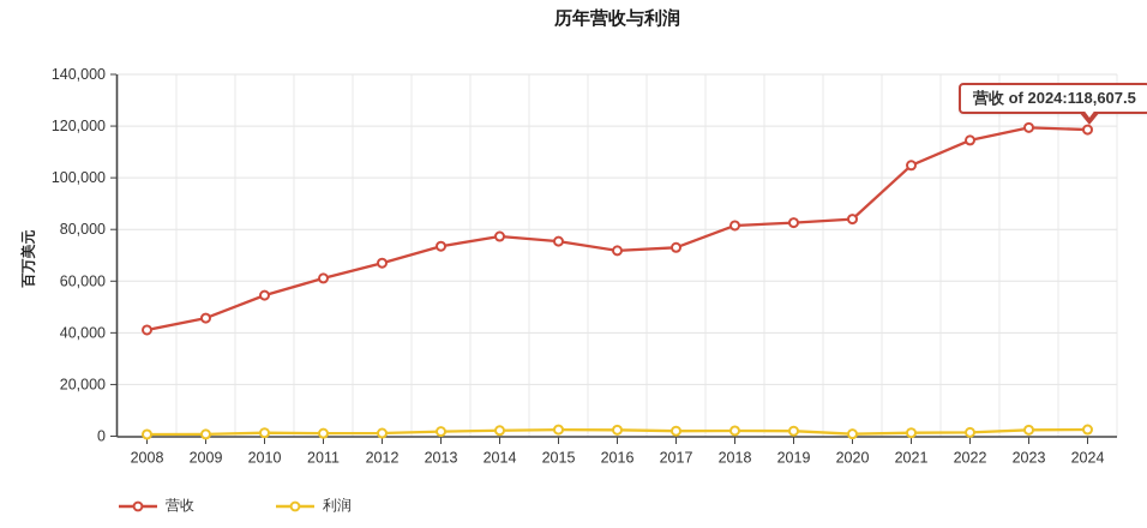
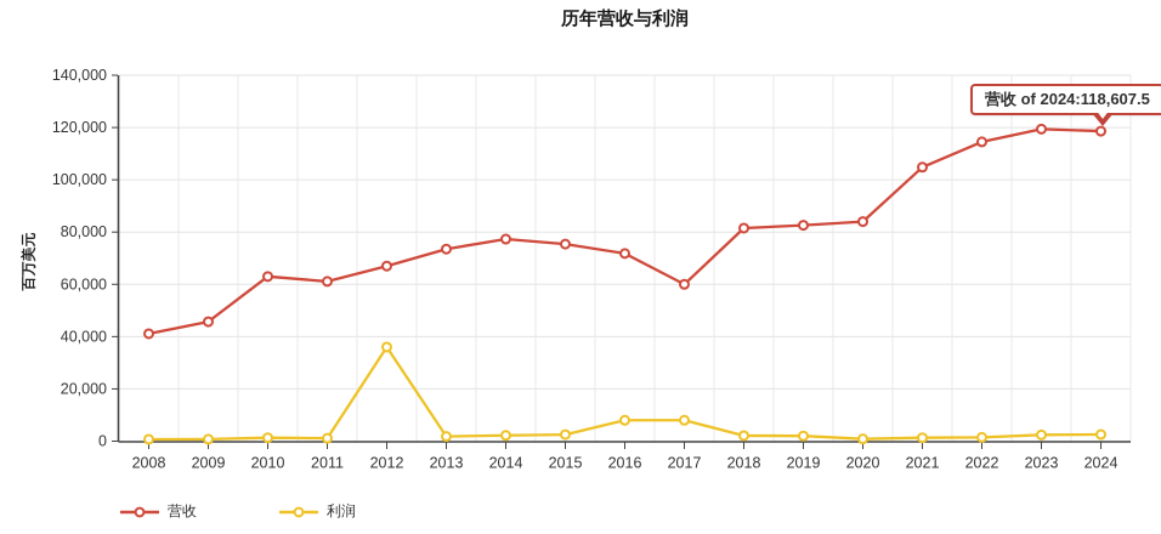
营收/2010: 54000 -> 63000
利润/2012: 1000 -> 36000
利润/2016: 2000 -> 8000
营收/2017: 73000 -> 60000
利润/2017: 2000 -> 8000
